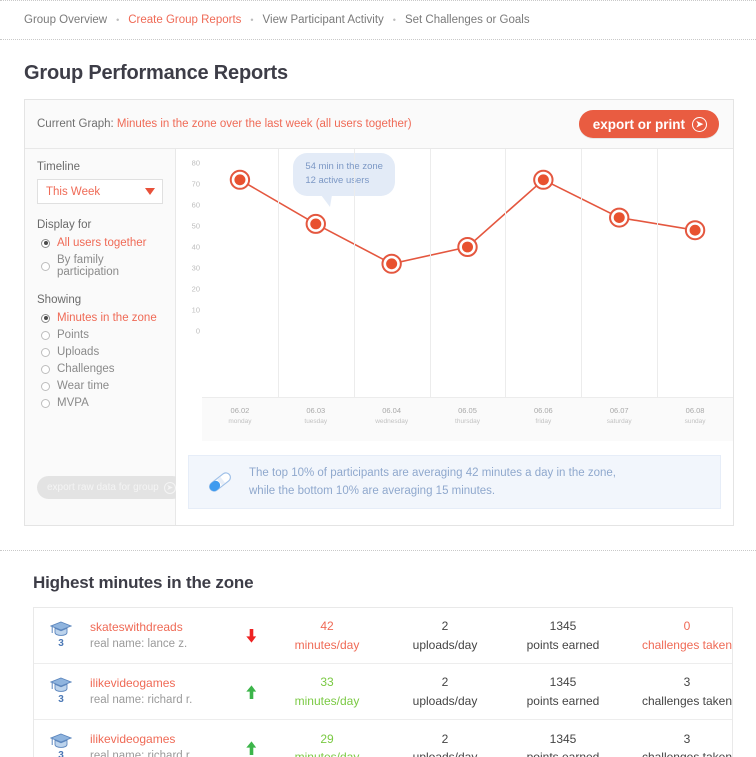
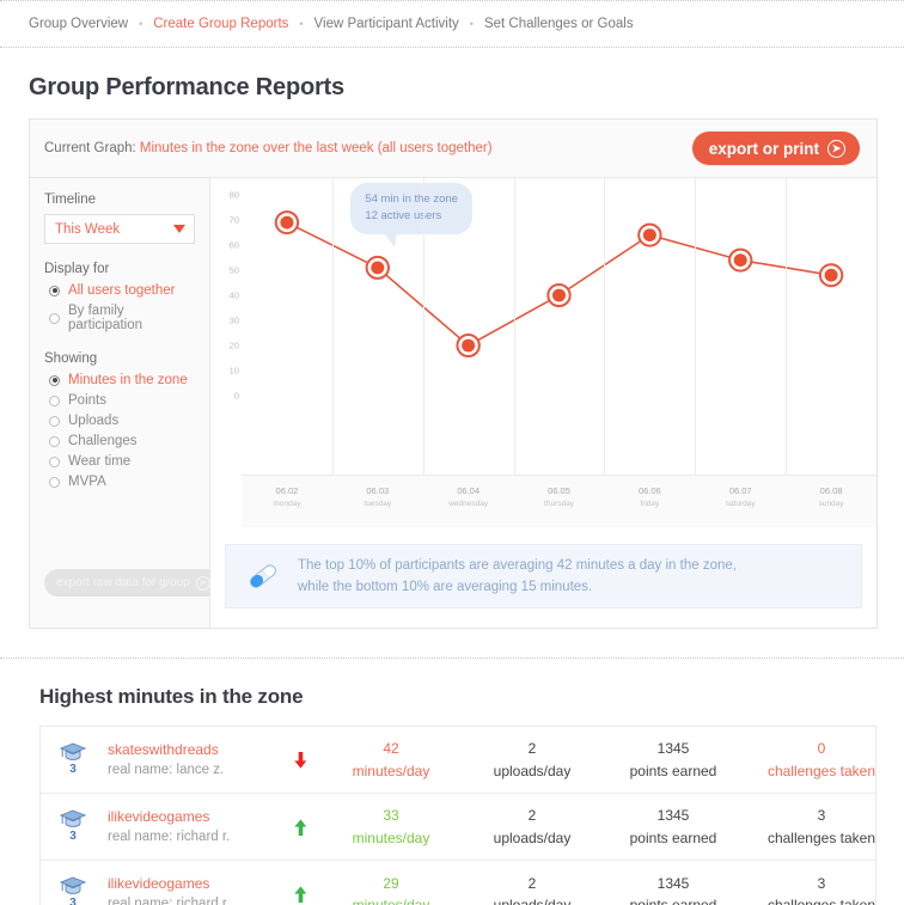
06.02: 72 -> 69
06.04: 32 -> 20
06.06: 72 -> 64
